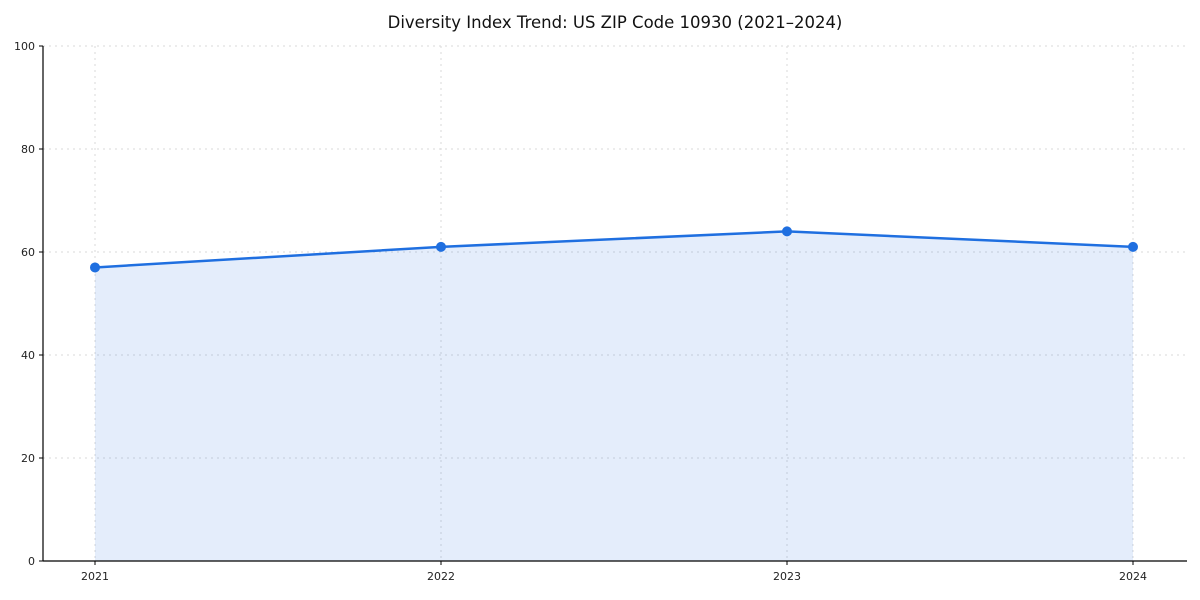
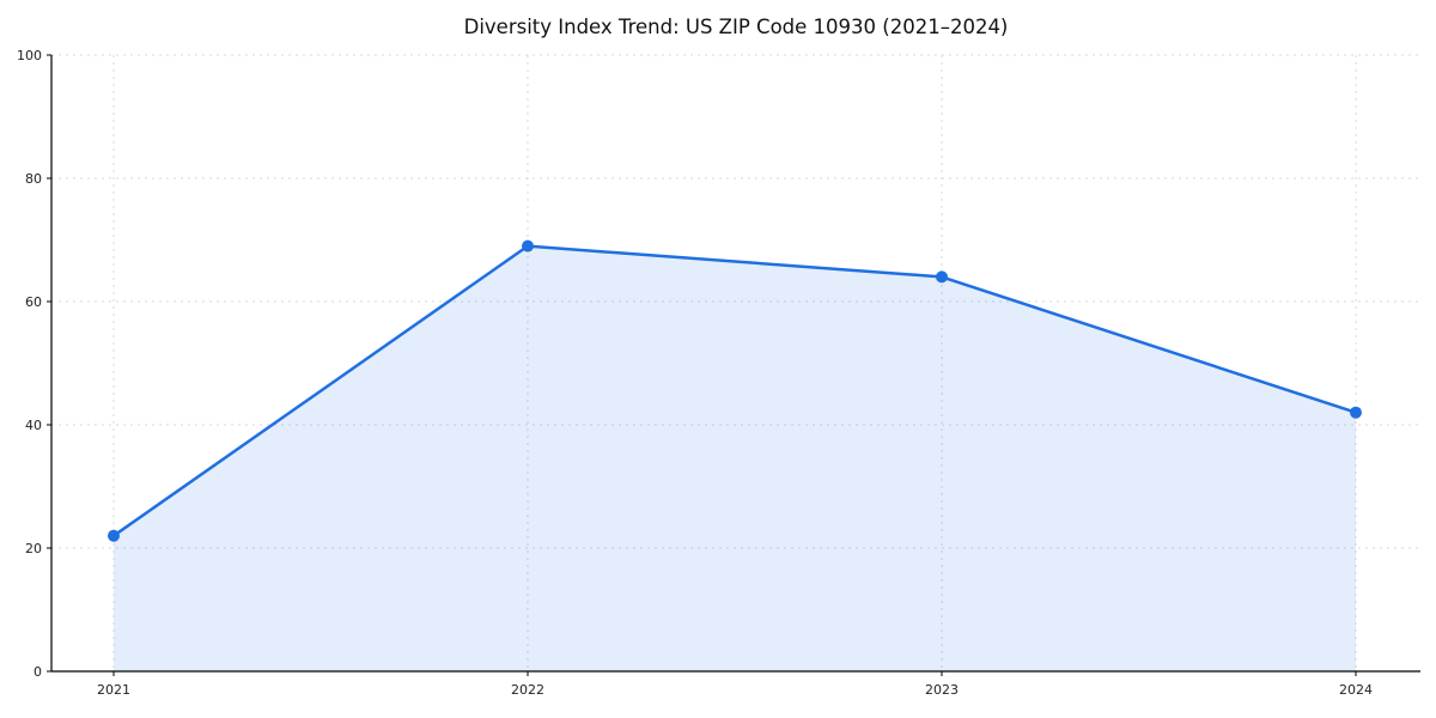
2021: 57 -> 22
2022: 61 -> 69
2024: 61 -> 42
